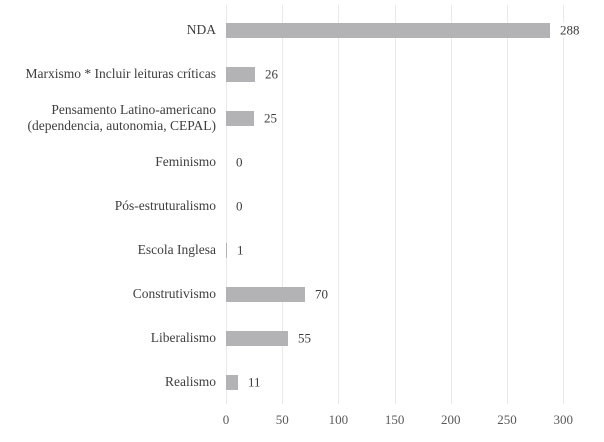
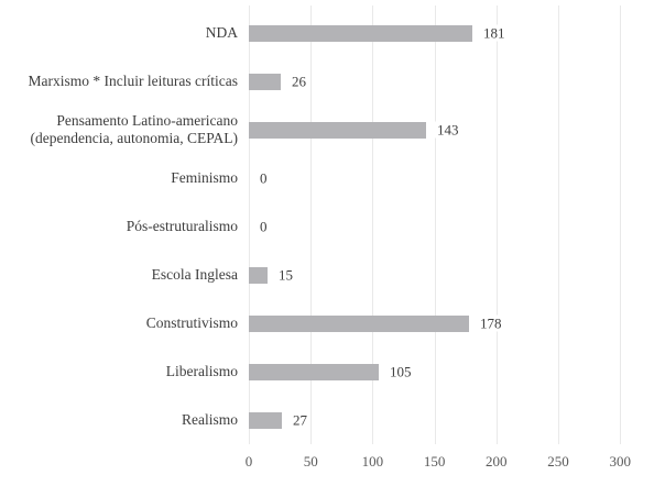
NDA: 288 -> 181
Pensamento Latino-americano (dependencia, autonomia, CEPAL): 25 -> 143
Escola Inglesa: 1 -> 15
Construtivismo: 70 -> 178
Liberalismo: 55 -> 105
Realismo: 11 -> 27
